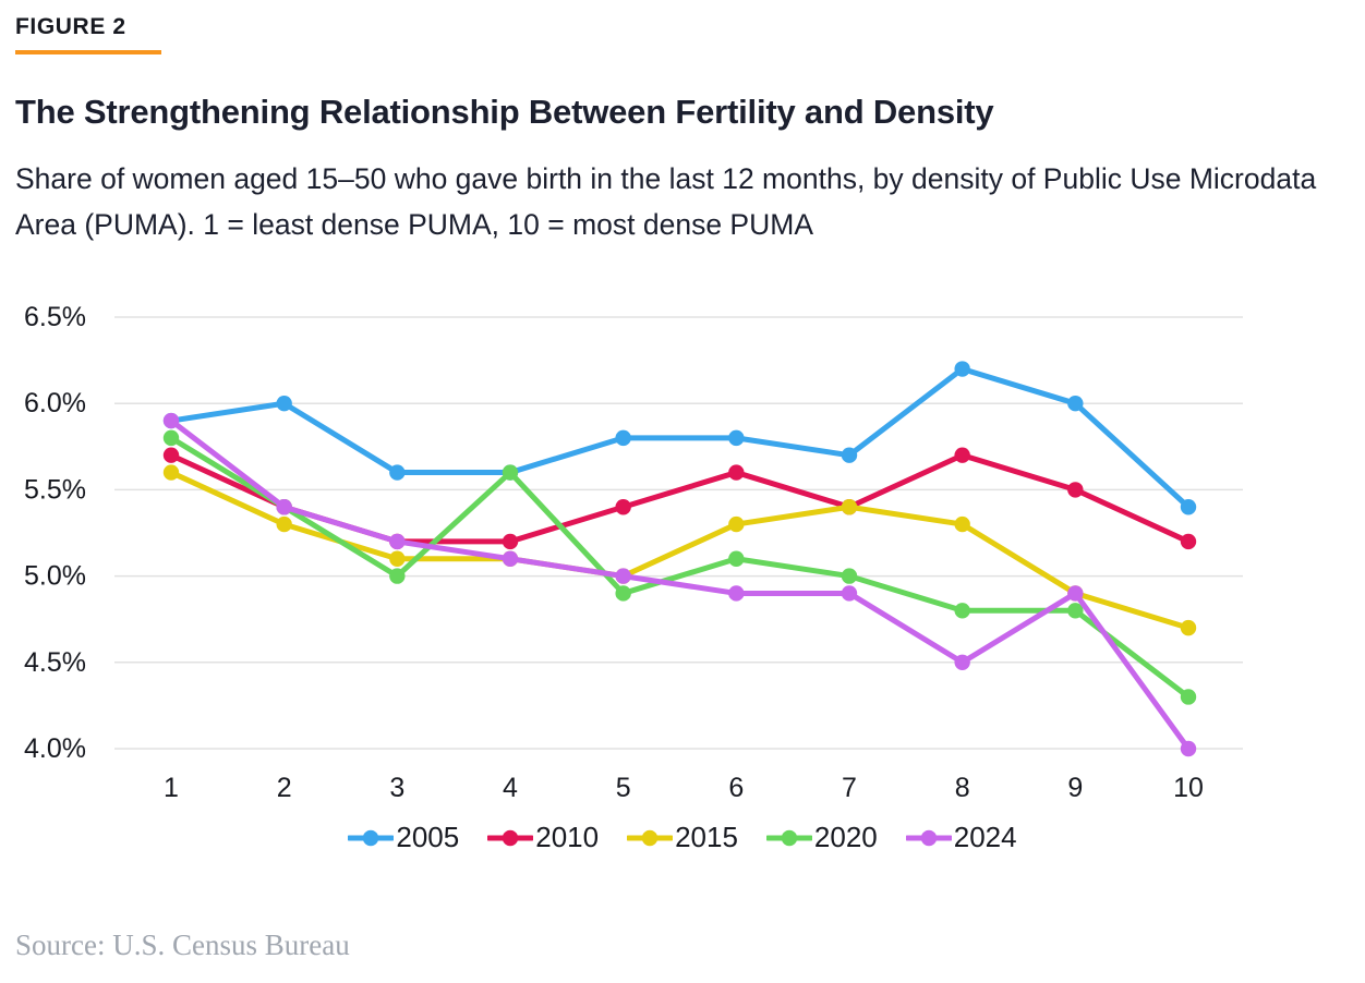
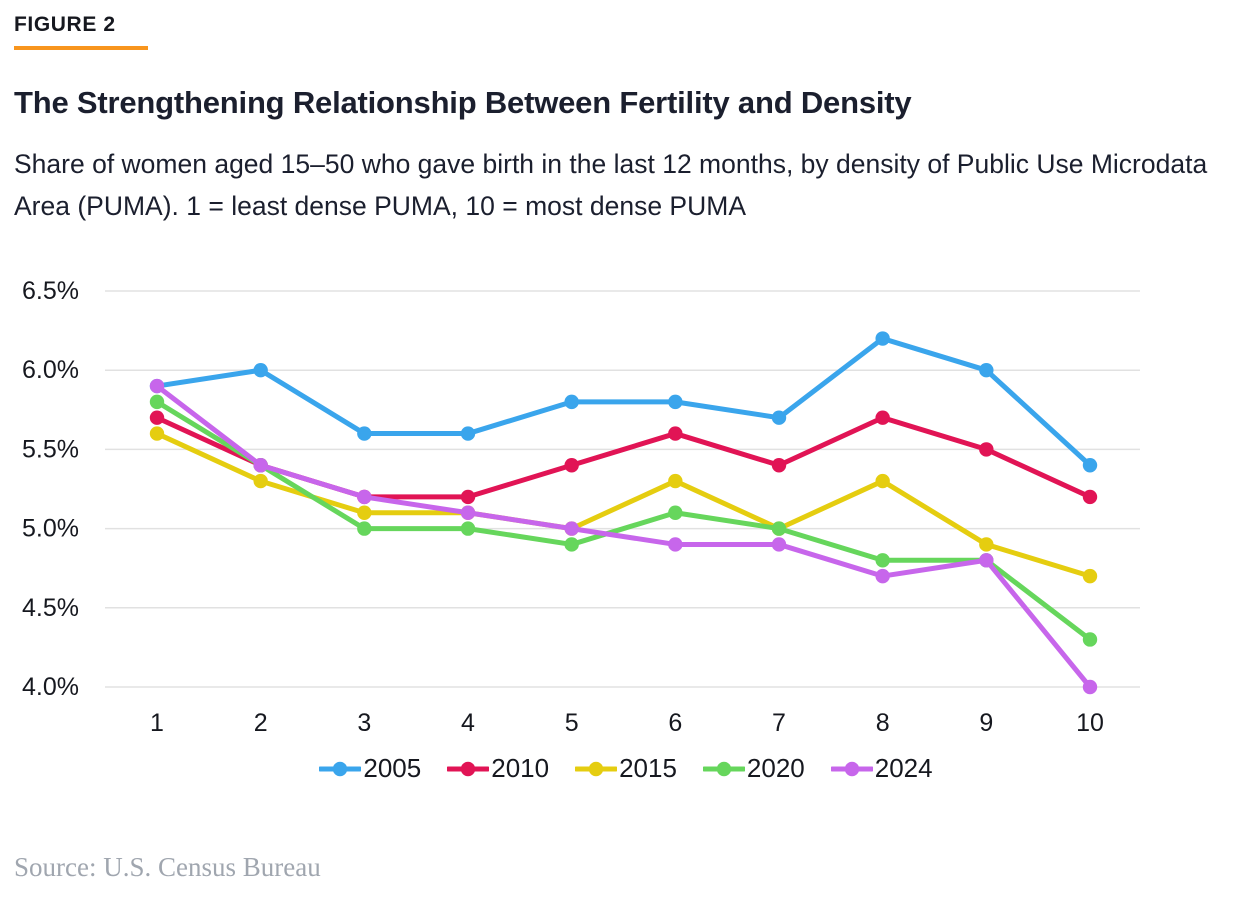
2020/4: 5.6% -> 5.0%
2015/7: 5.4% -> 5.0%
2024/8: 4.5% -> 4.7%
2024/9: 4.9% -> 4.8%
